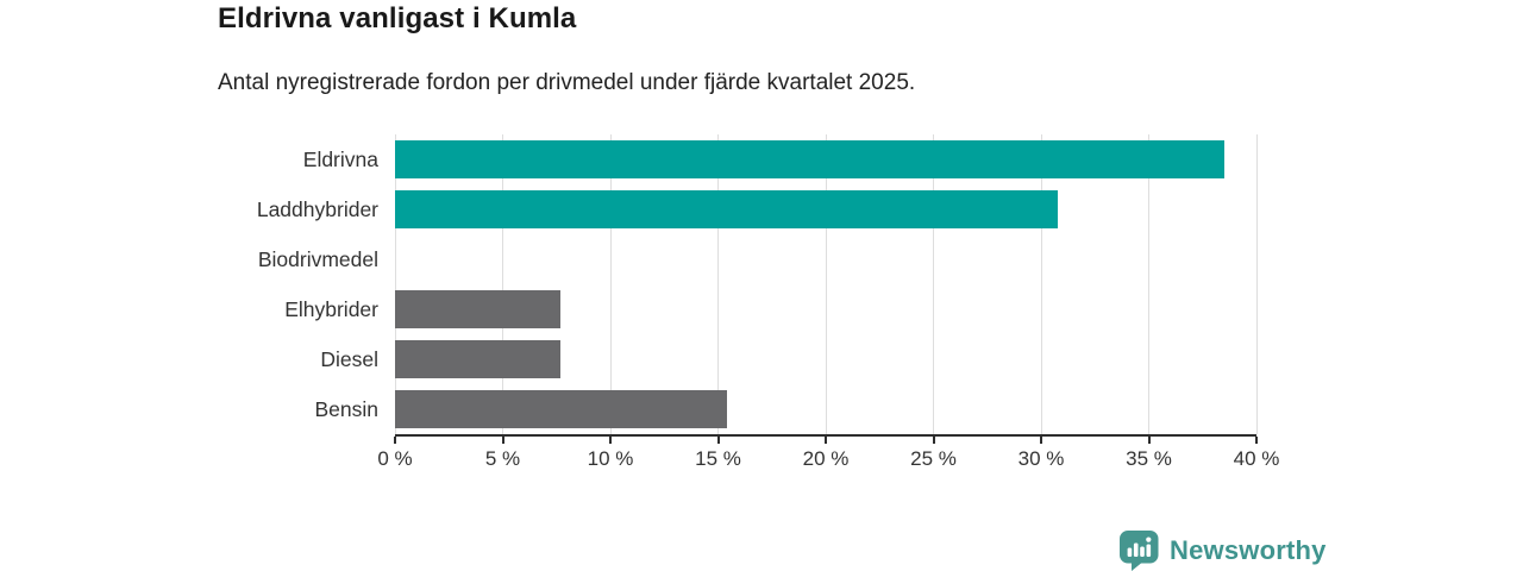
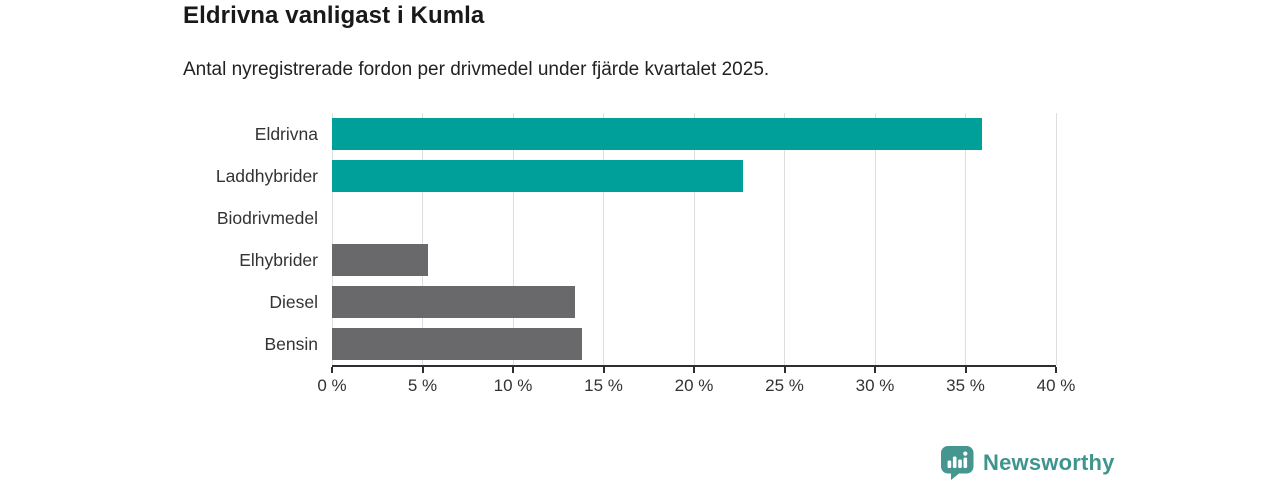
Eldrivna: 38.5% -> 35.9%
Laddhybrider: 30.8% -> 22.7%
Elhybrider: 7.7% -> 5.3%
Diesel: 7.7% -> 13.4%
Bensin: 15.4% -> 13.8%
